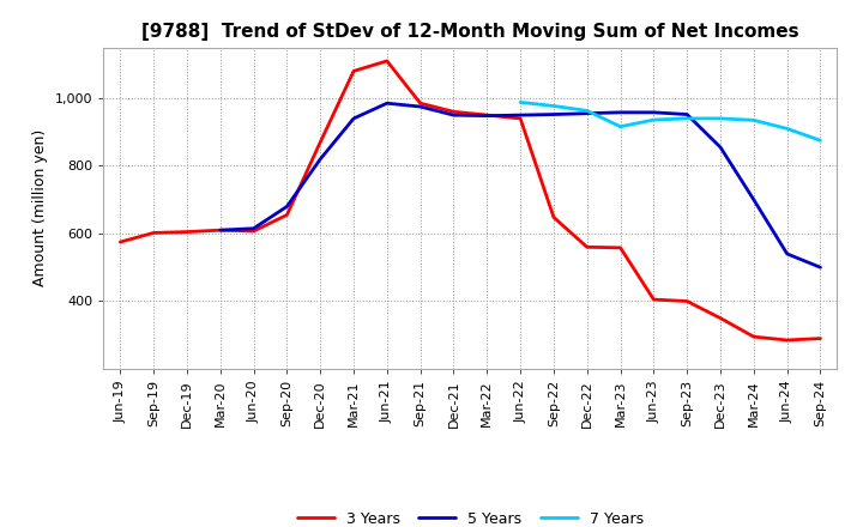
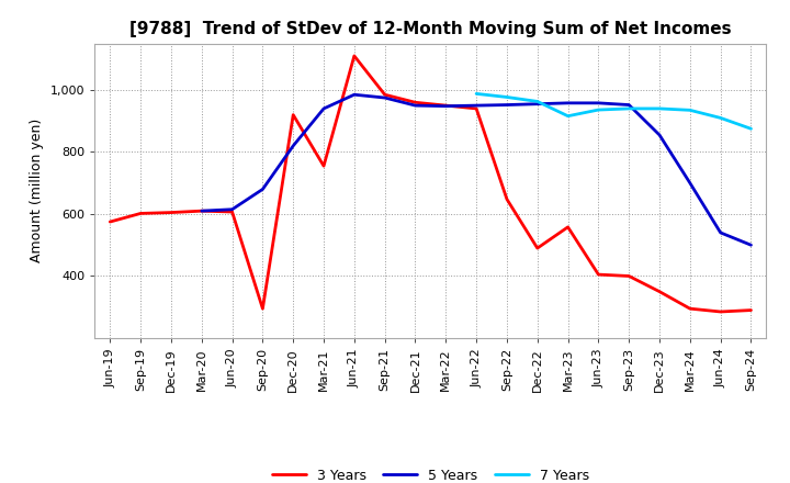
3 Years/Sep-20: 655 -> 295
3 Years/Dec-20: 870 -> 920
3 Years/Mar-21: 1,080 -> 755
3 Years/Dec-22: 560 -> 490
